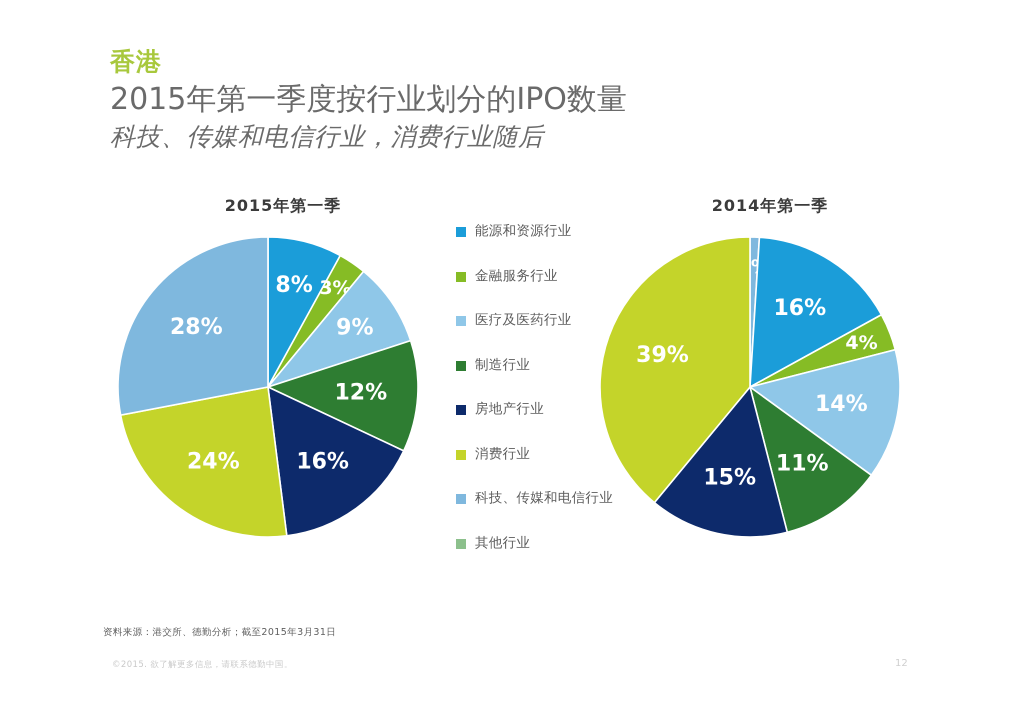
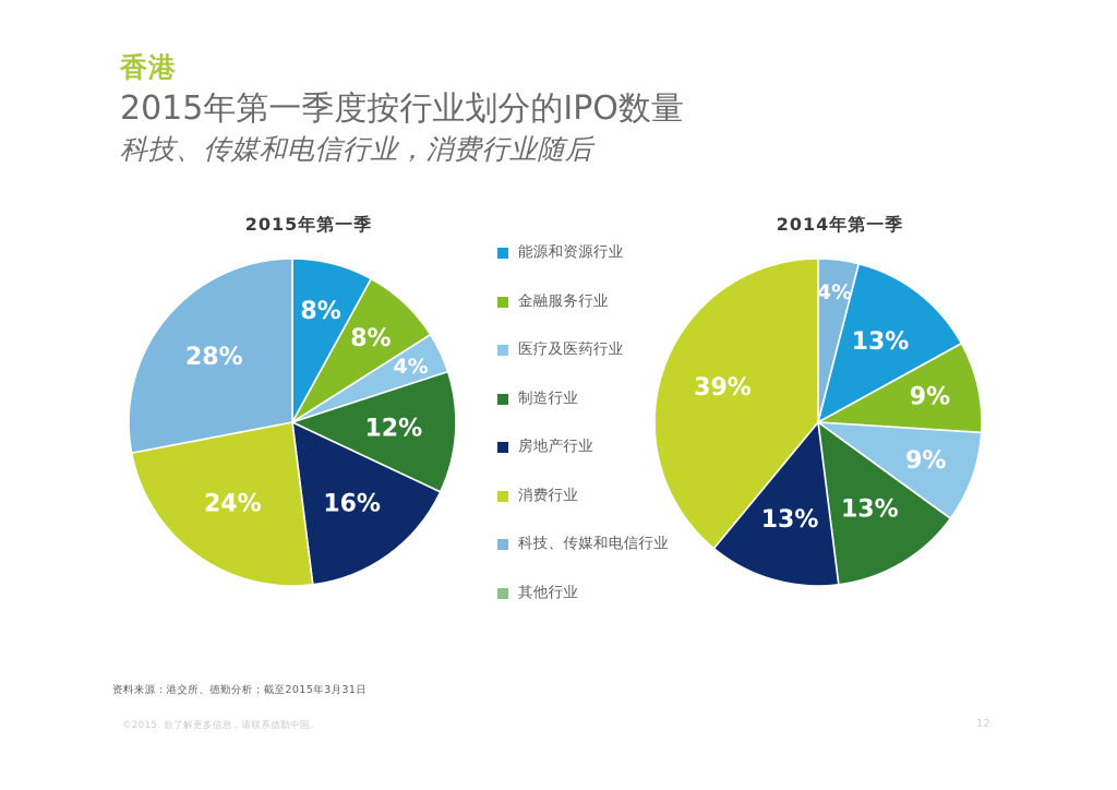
2015年第一季/金融服务行业: 3% -> 8%
2015年第一季/医疗及医药行业: 9% -> 4%
2014年第一季/科技、传媒和电信行业: 1% -> 4%
2014年第一季/能源和资源行业: 16% -> 13%
2014年第一季/金融服务行业: 4% -> 9%
2014年第一季/医疗及医药行业: 14% -> 9%
2014年第一季/制造行业: 11% -> 13%
2014年第一季/房地产行业: 15% -> 13%
